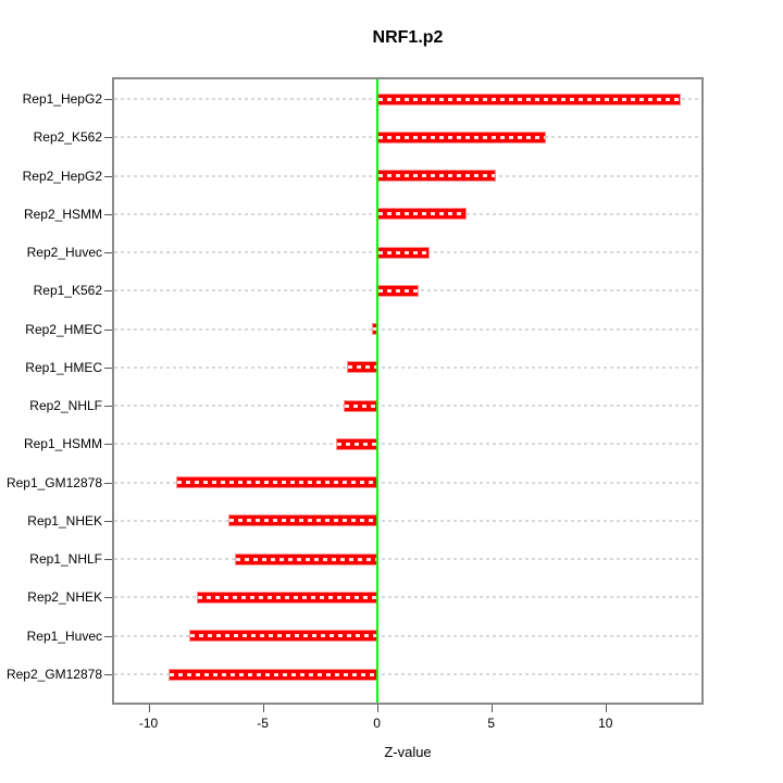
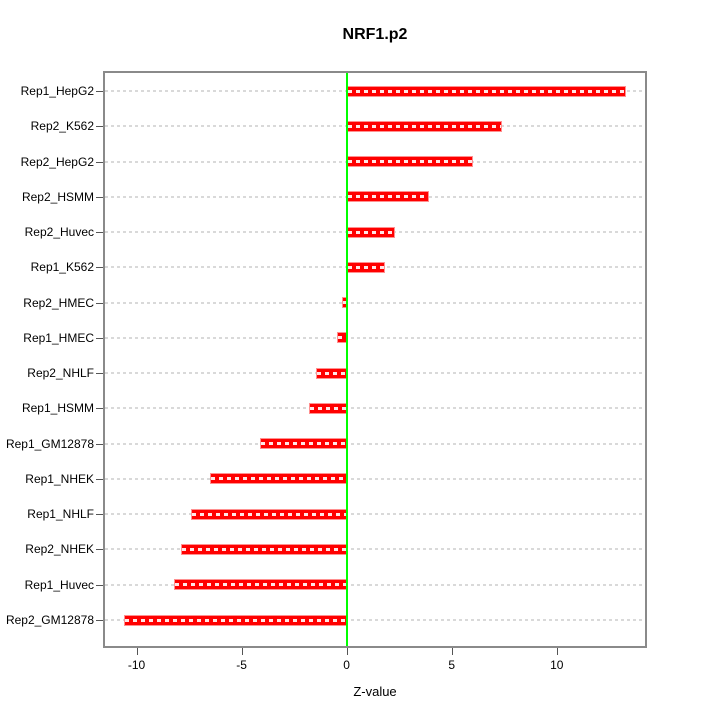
Rep2_HepG2: 5.2 -> 6.0
Rep1_HMEC: -1.3 -> -0.5
Rep1_GM12878: -8.8 -> -4.1
Rep1_NHLF: -6.2 -> -7.4
Rep2_GM12878: -9.1 -> -10.6
